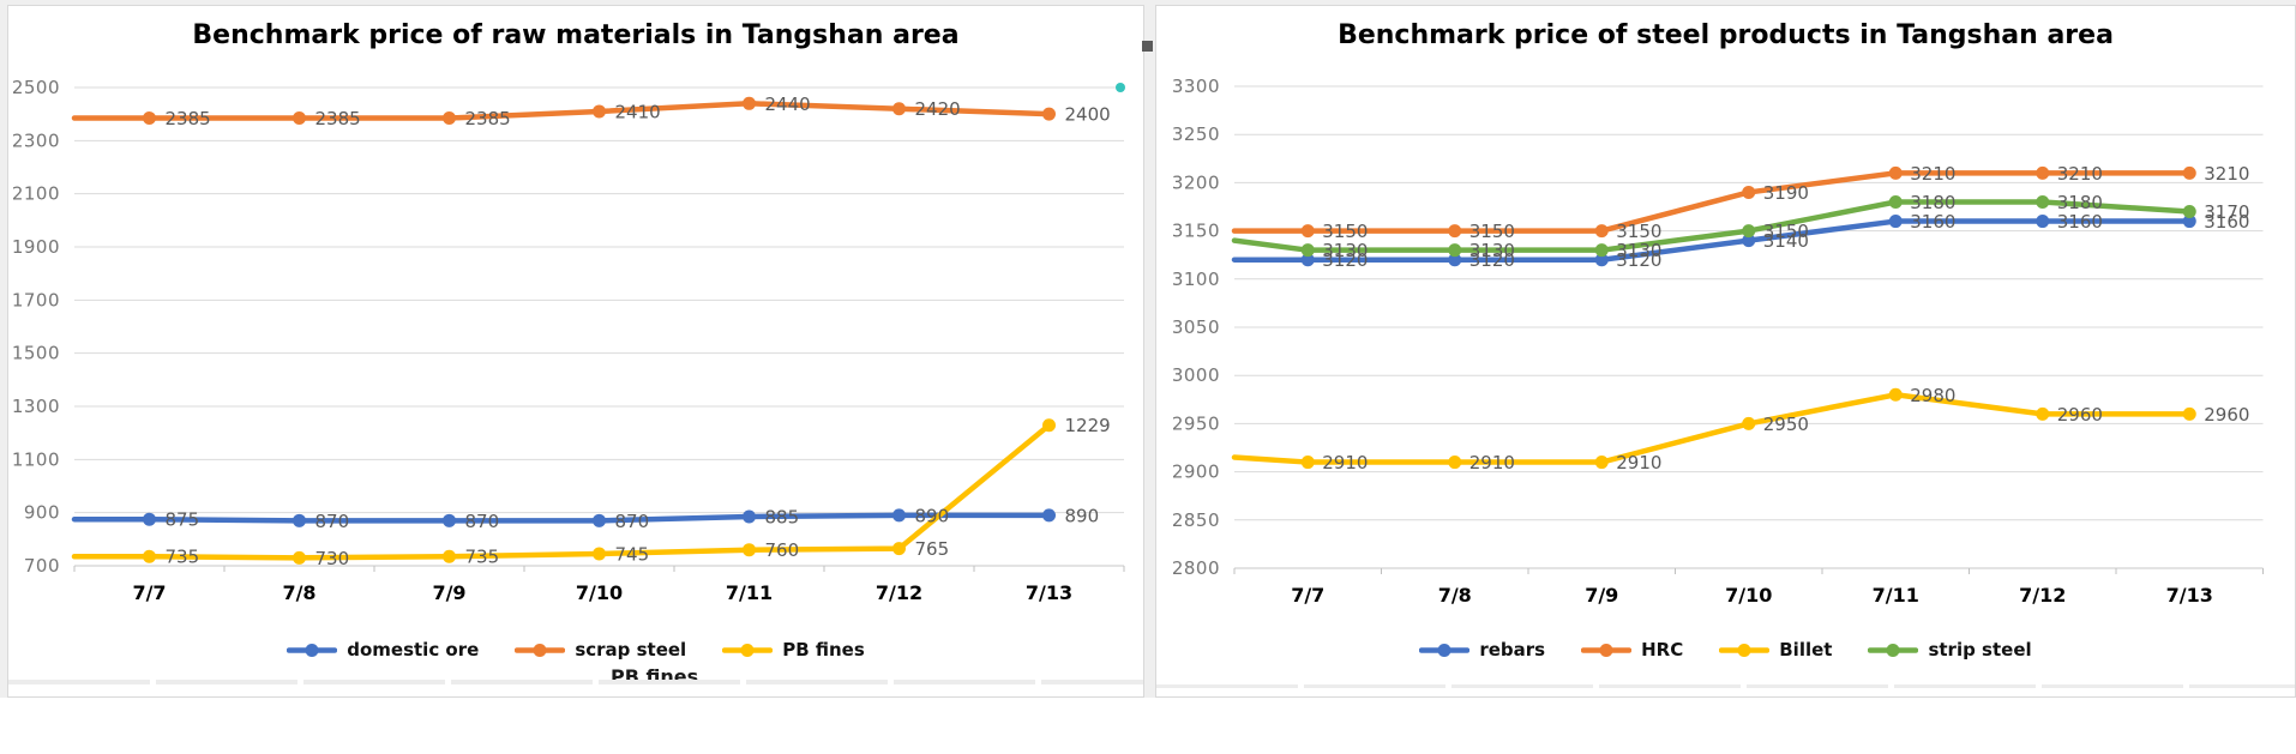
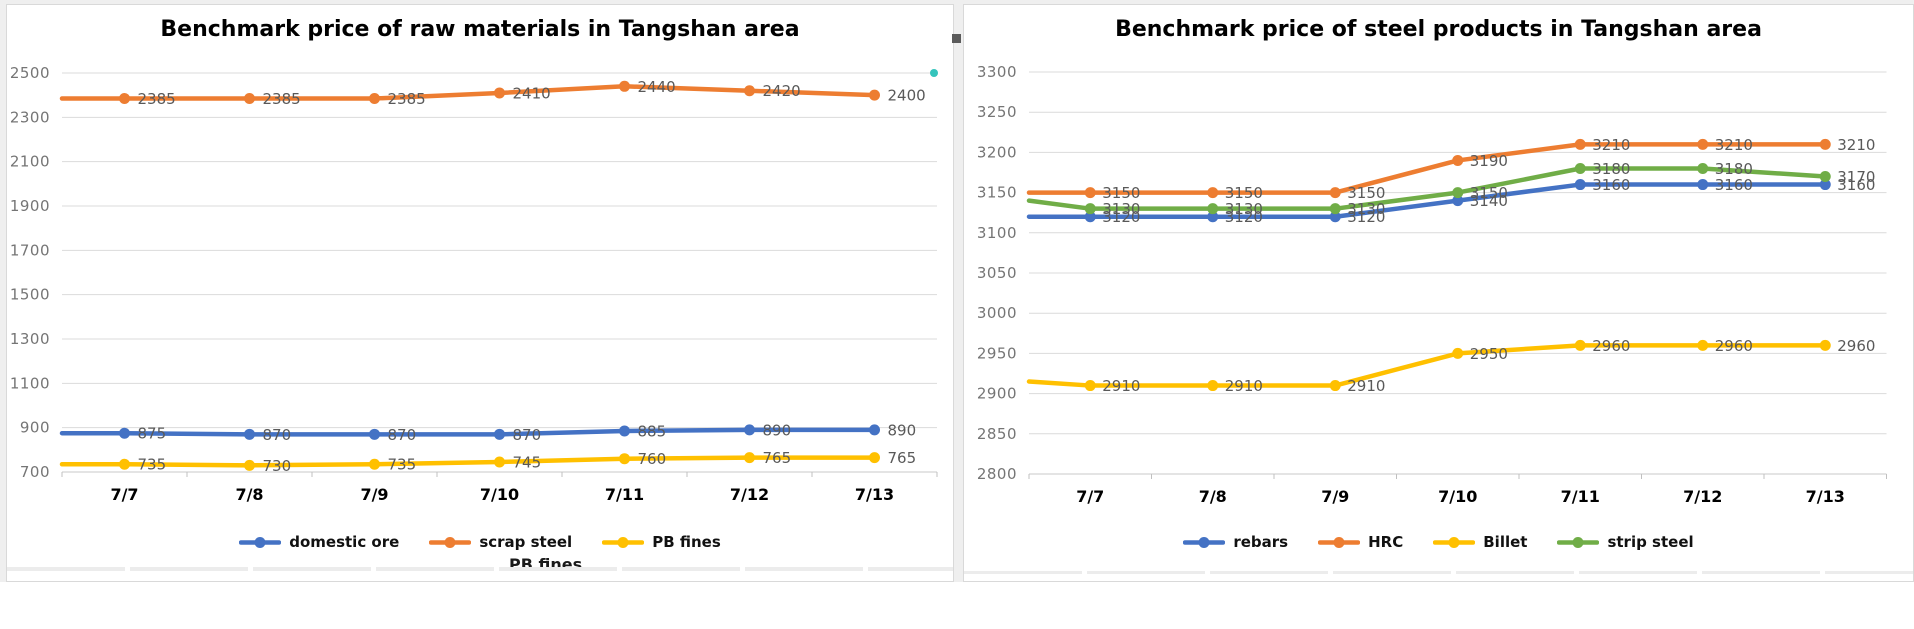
Benchmark price of raw materials in Tangshan area/PB fines/7/13: 1229 -> 765
Benchmark price of steel products in Tangshan area/Billet/7/11: 2980 -> 2960
